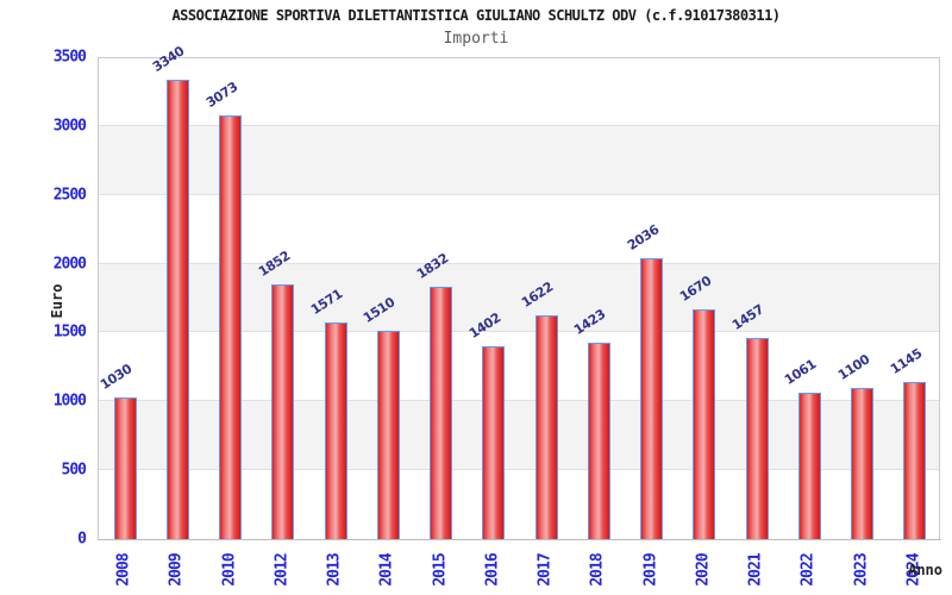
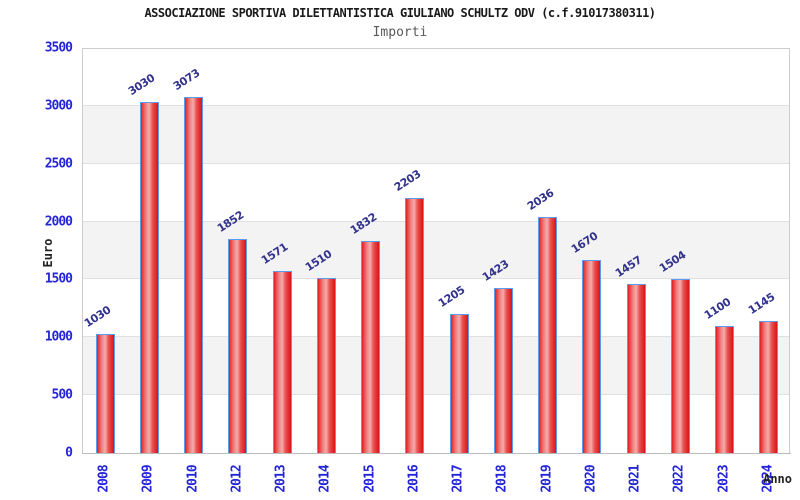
2009: 3340 -> 3030
2016: 1402 -> 2203
2017: 1622 -> 1205
2022: 1061 -> 1504
